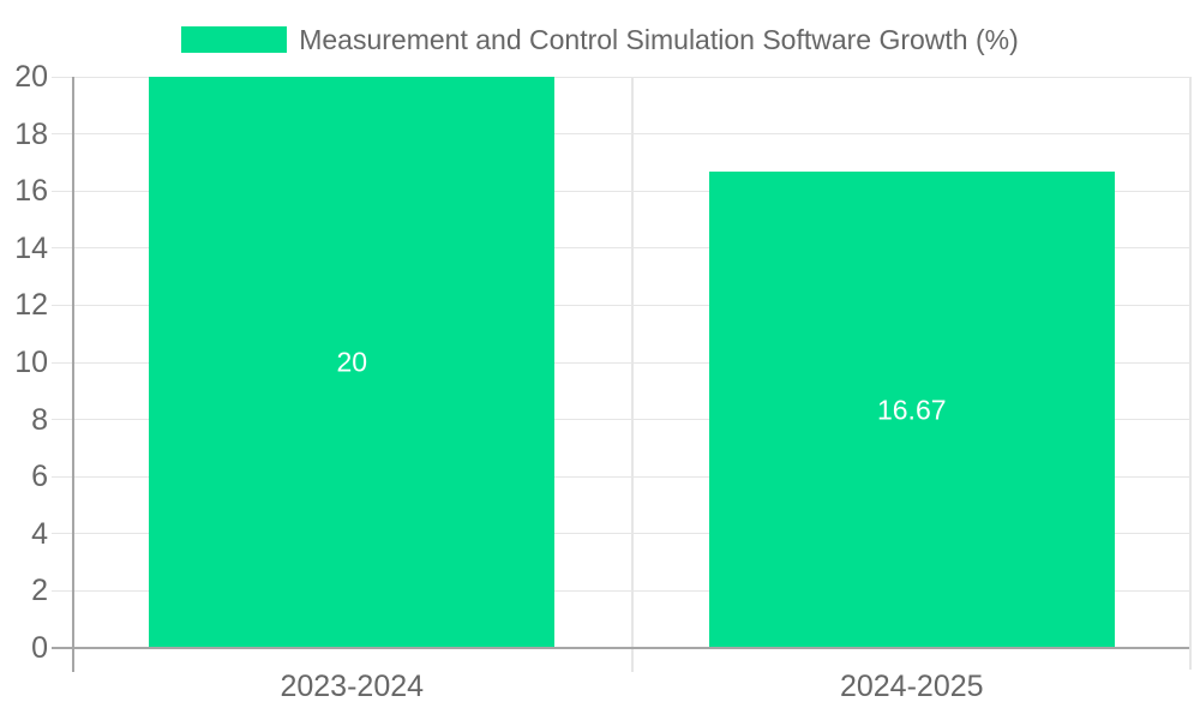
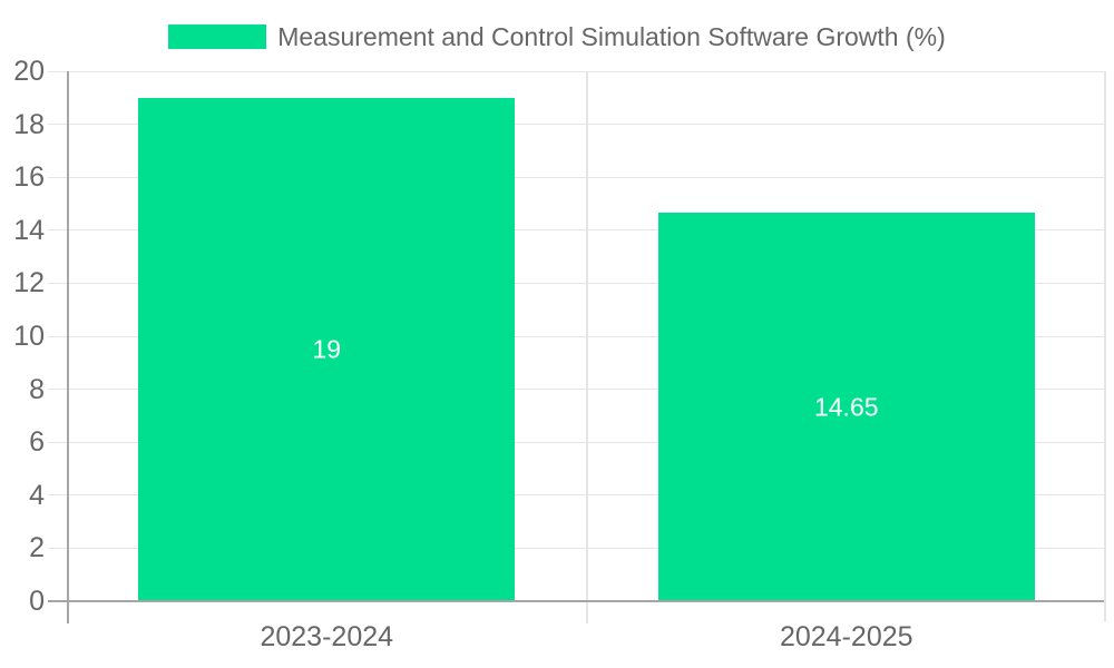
2023-2024: 20 -> 19
2024-2025: 16.67 -> 14.65
